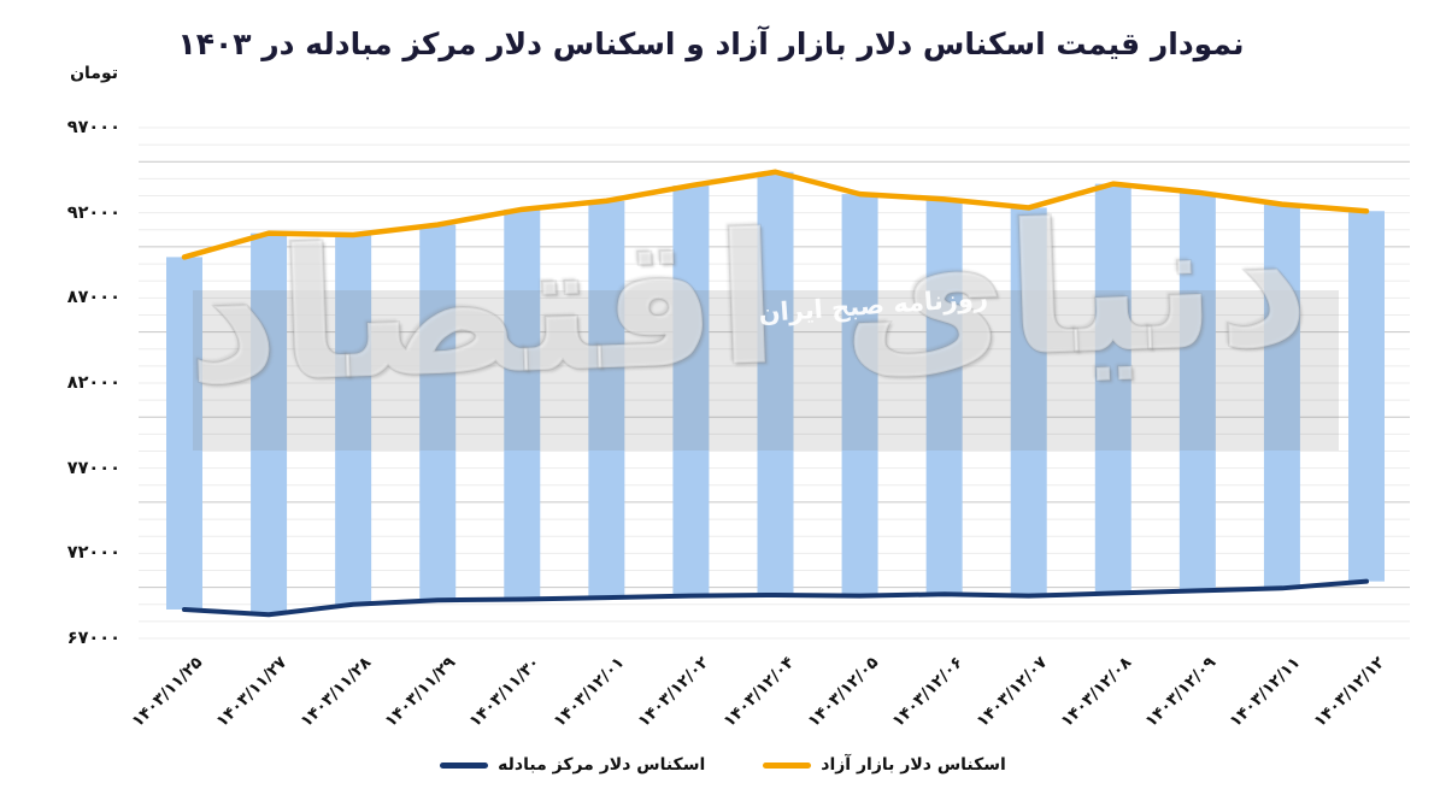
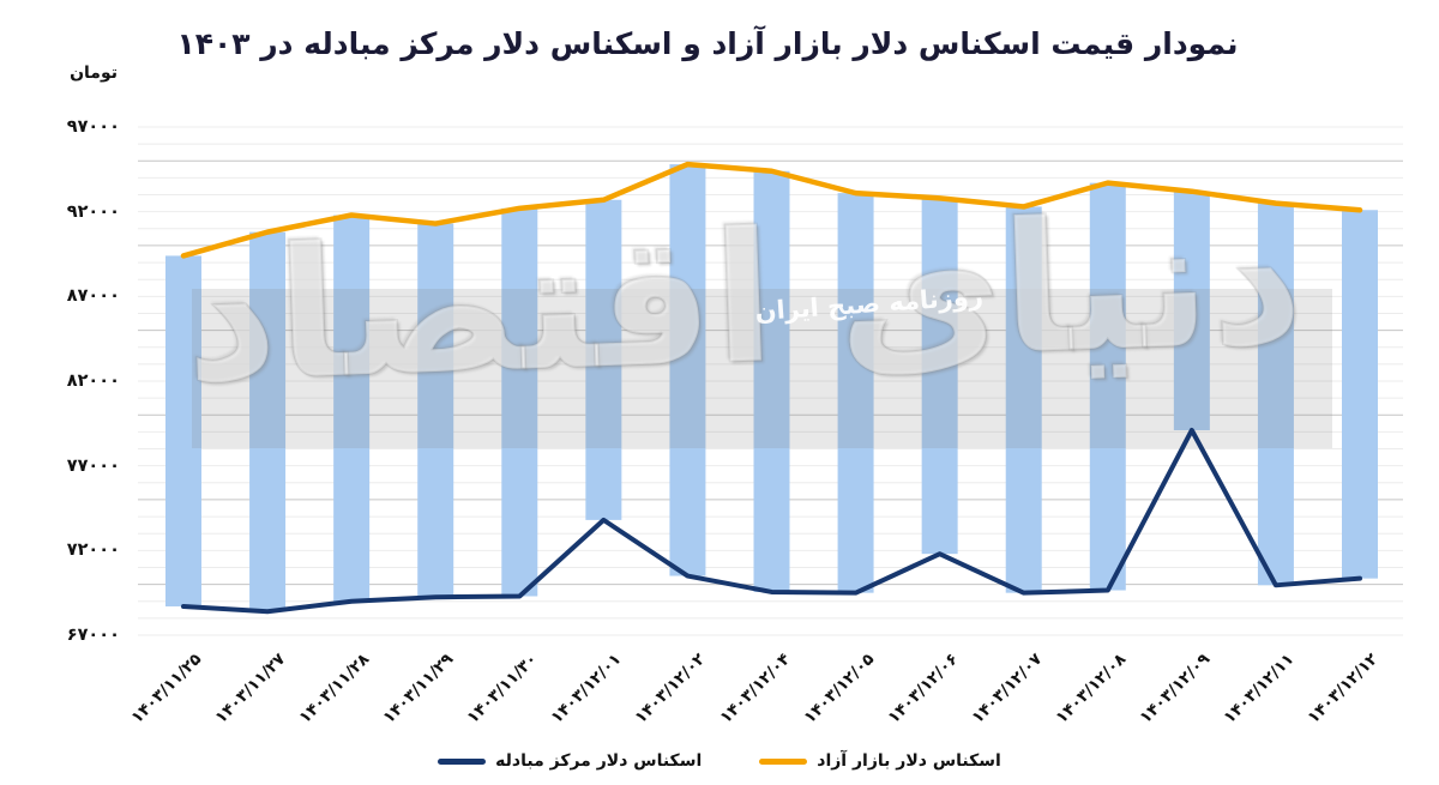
اسکناس دلار بازار آزاد/۱۴۰۳/۱۱/۲۸: 90700 -> 91800
اسکناس دلار مرکز مبادله/۱۴۰۳/۱۲/۰۱: 69400 -> 73800
اسکناس دلار بازار آزاد/۱۴۰۳/۱۲/۰۲: 93600 -> 94800
اسکناس دلار مرکز مبادله/۱۴۰۳/۱۲/۰۲: 69500 -> 70500
اسکناس دلار مرکز مبادله/۱۴۰۳/۱۲/۰۶: 69600 -> 71800
اسکناس دلار مرکز مبادله/۱۴۰۳/۱۲/۰۹: 69800 -> 79100
